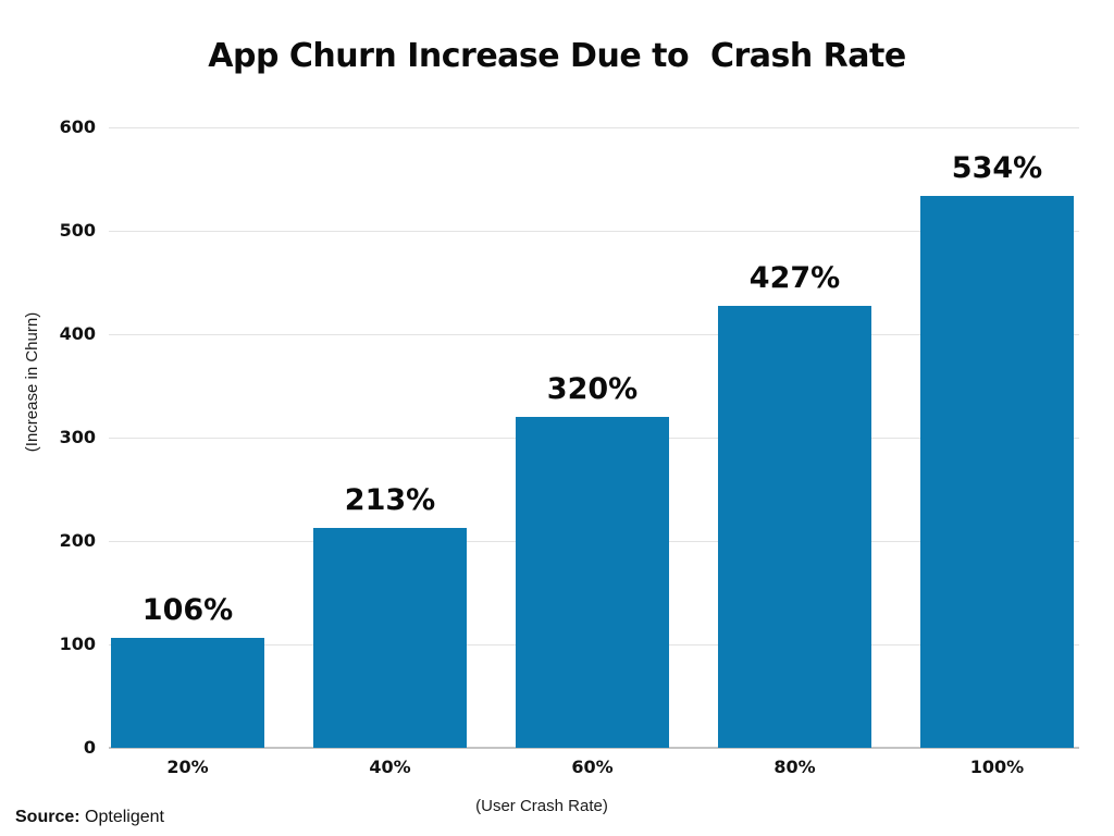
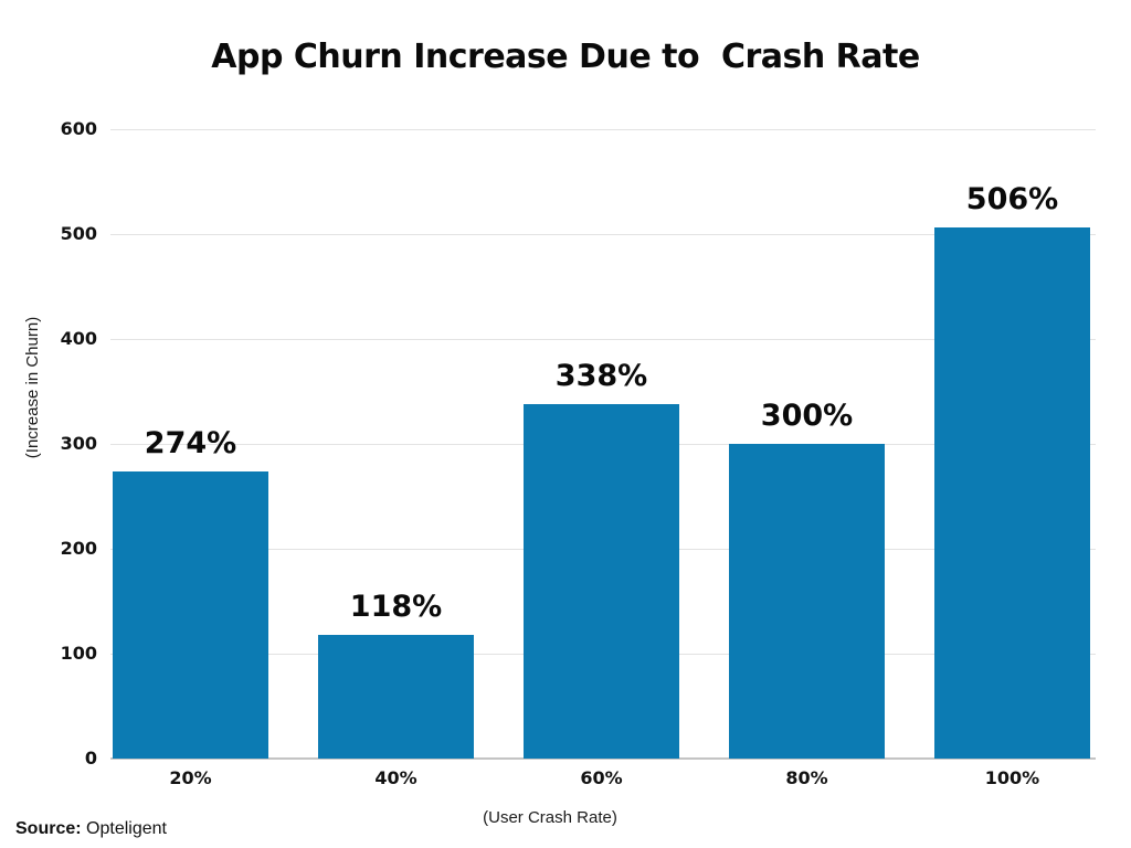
20%: 106% -> 274%
40%: 213% -> 118%
60%: 320% -> 338%
80%: 427% -> 300%
100%: 534% -> 506%
